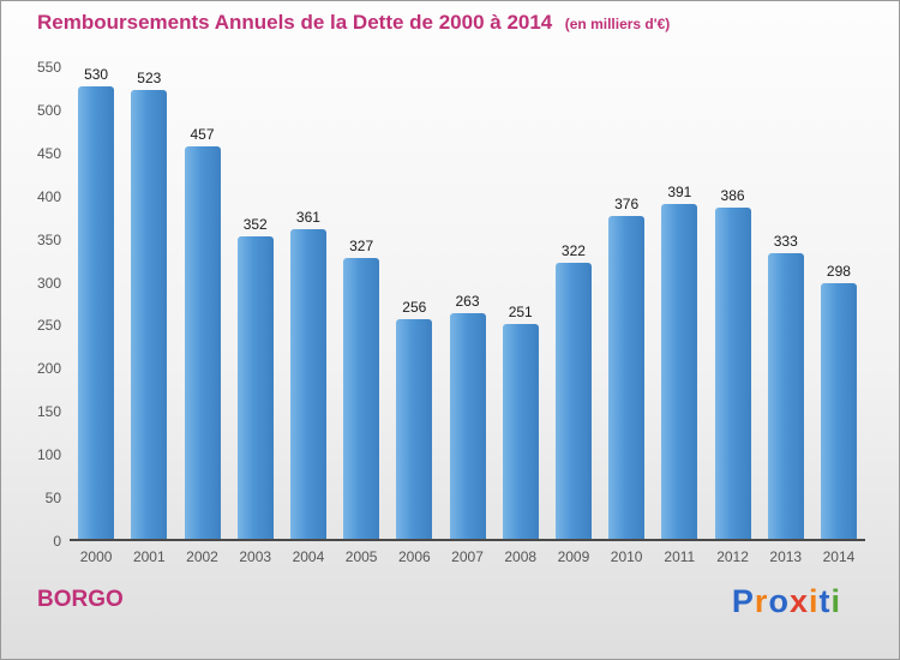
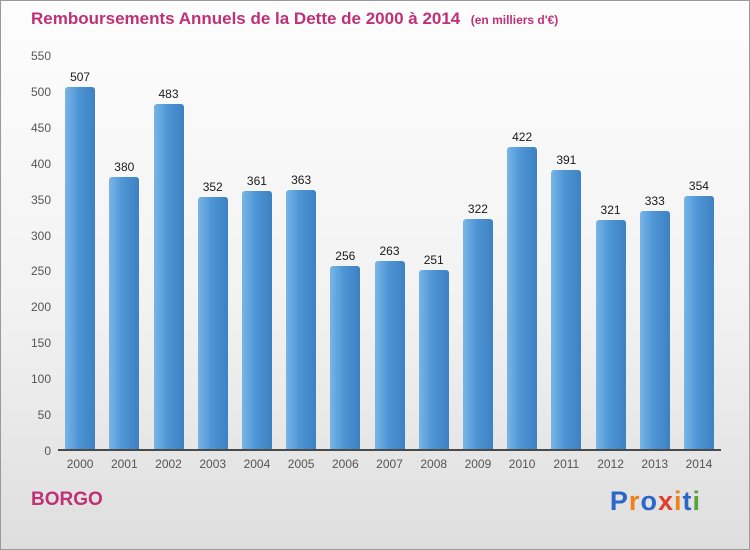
2000: 530 -> 507
2001: 523 -> 380
2002: 457 -> 483
2005: 327 -> 363
2010: 376 -> 422
2012: 386 -> 321
2014: 298 -> 354
